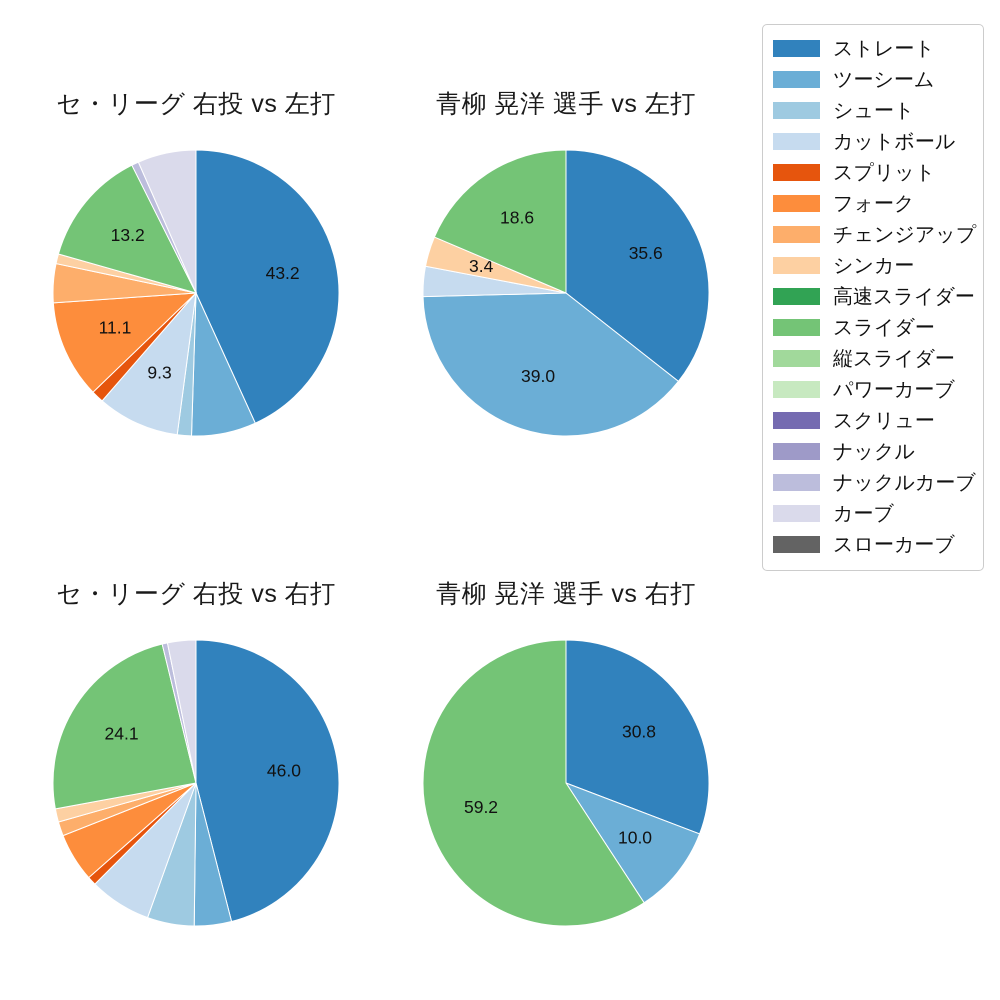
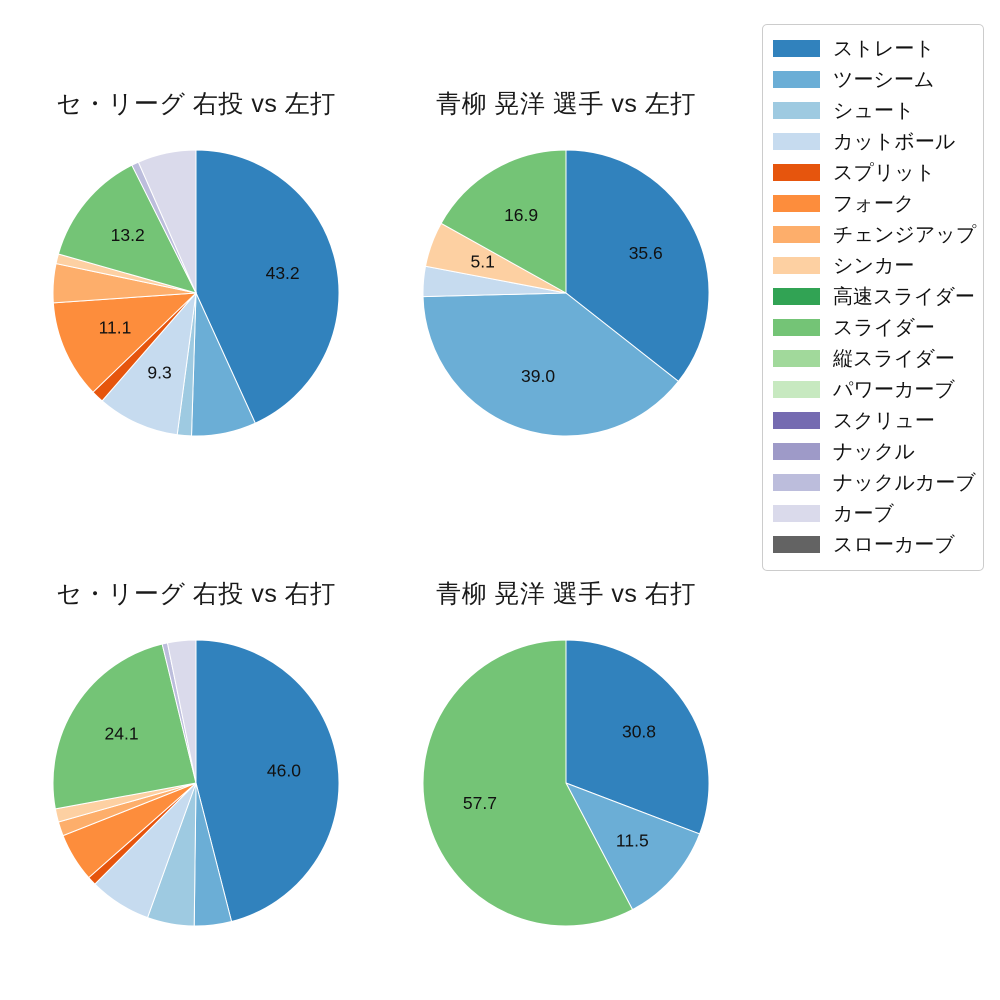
青柳 晃洋 選手 vs 左打/シンカー: 3.4 -> 5.1
青柳 晃洋 選手 vs 左打/スライダー: 18.6 -> 16.9
青柳 晃洋 選手 vs 右打/ツーシーム: 10.0 -> 11.5
青柳 晃洋 選手 vs 右打/スライダー: 59.2 -> 57.7
